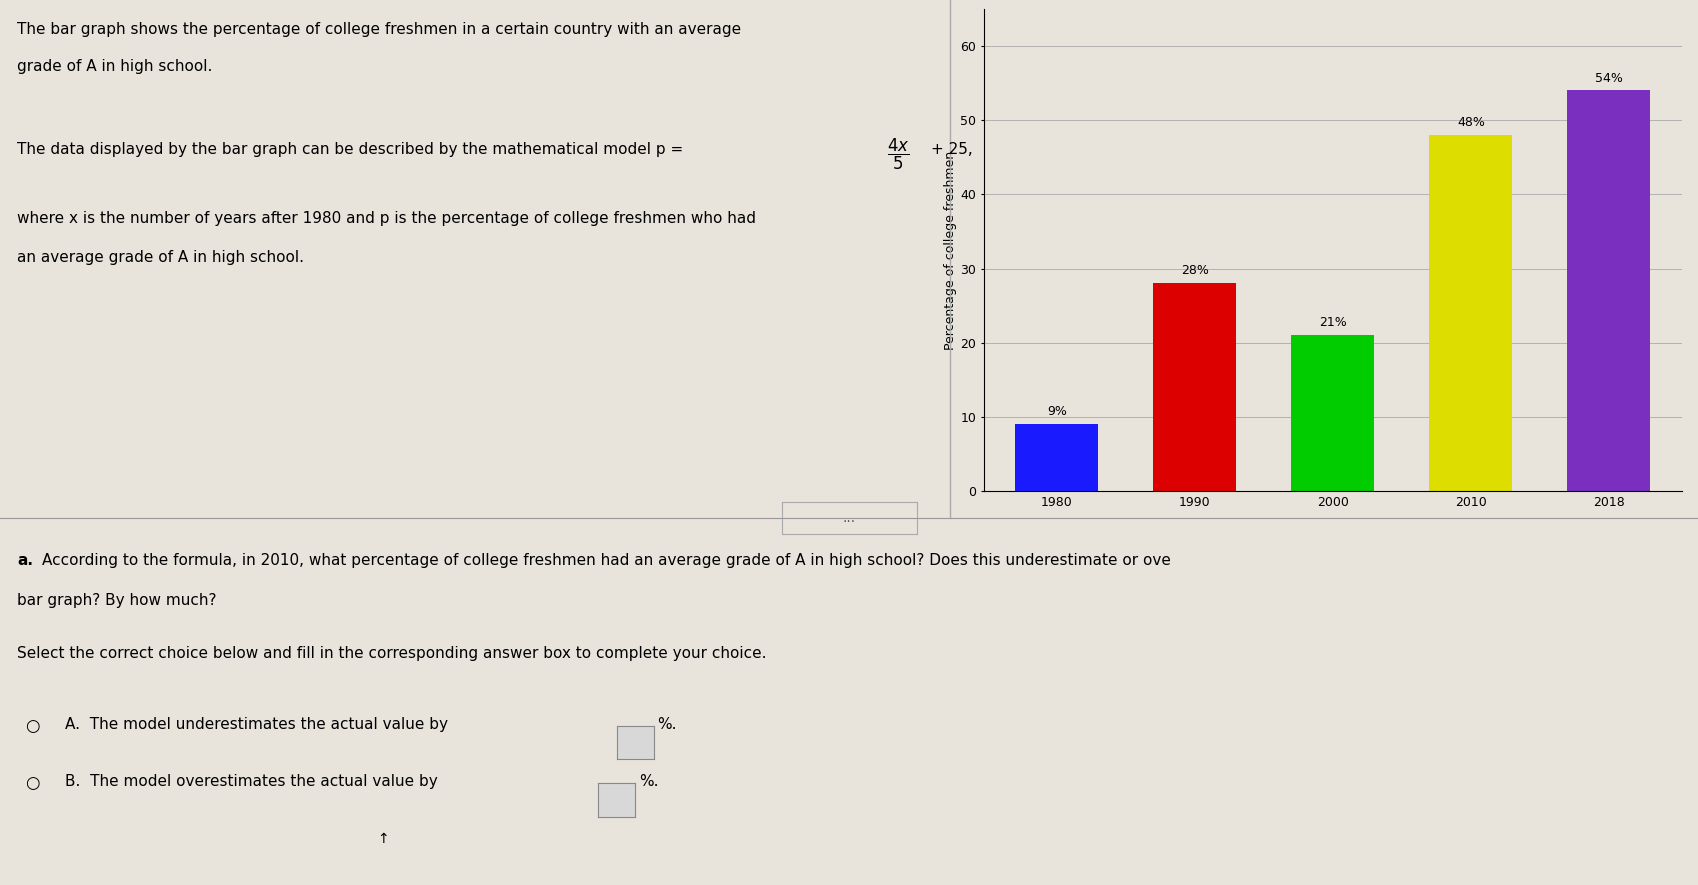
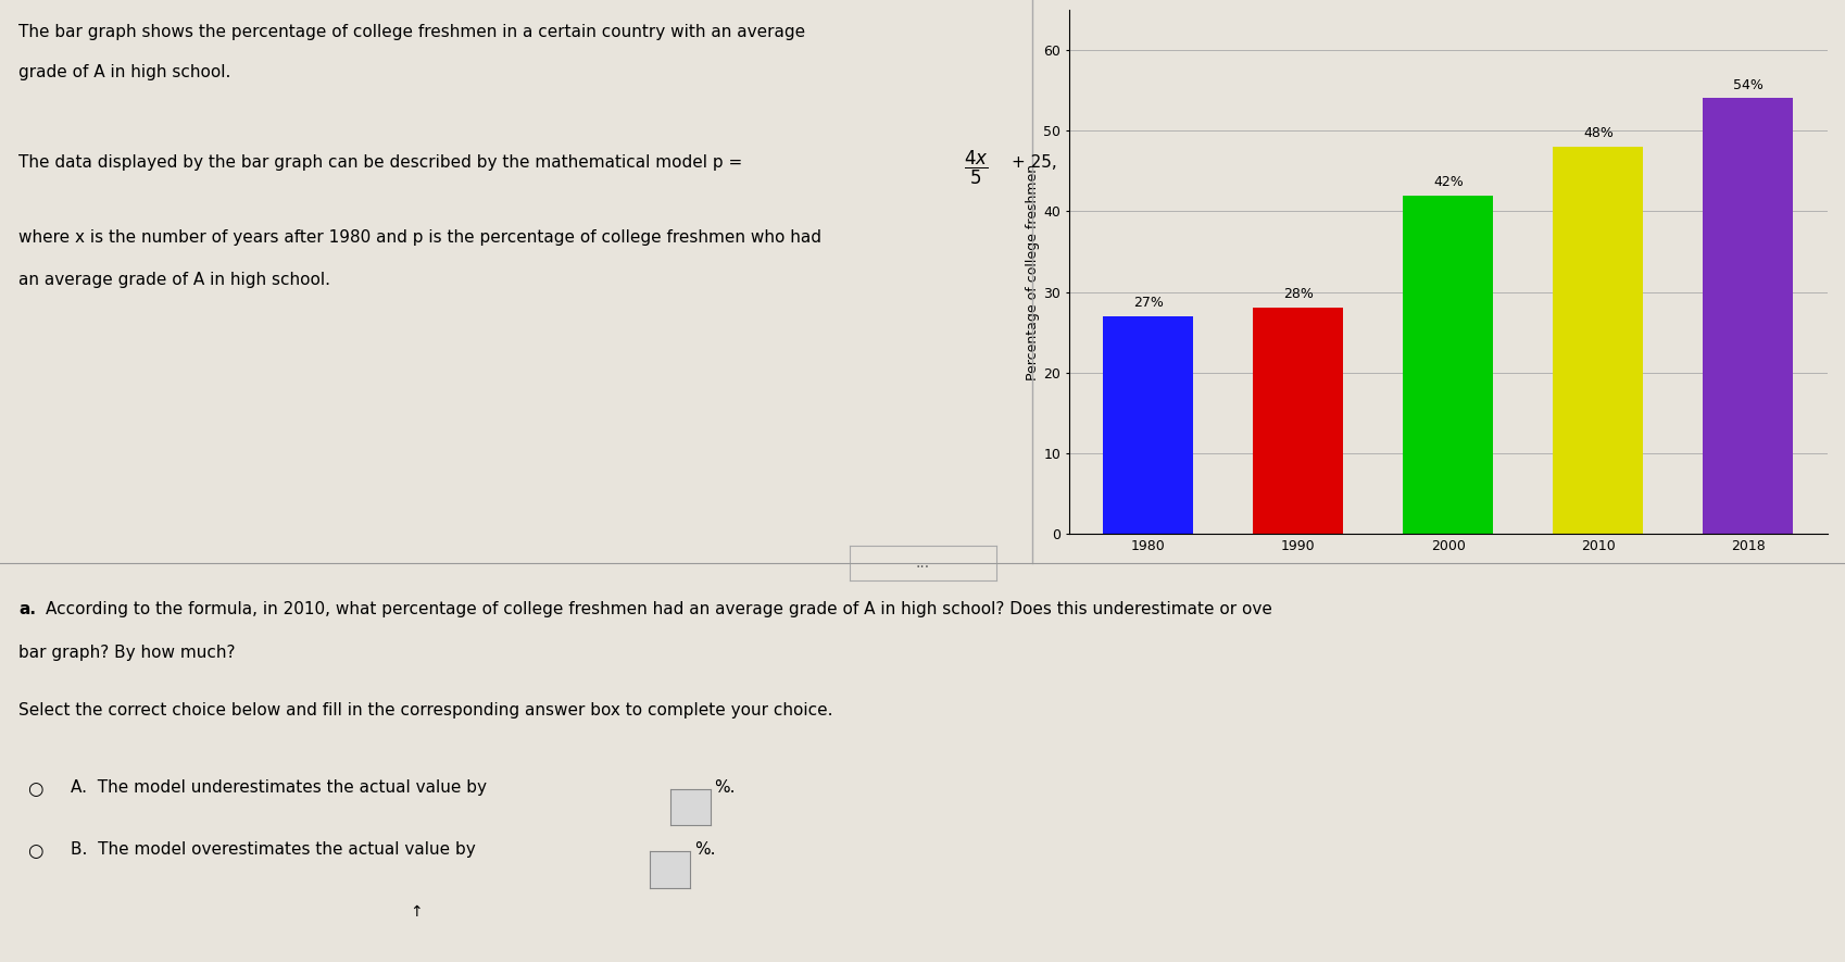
1980: 9% -> 27%
2000: 21% -> 42%
